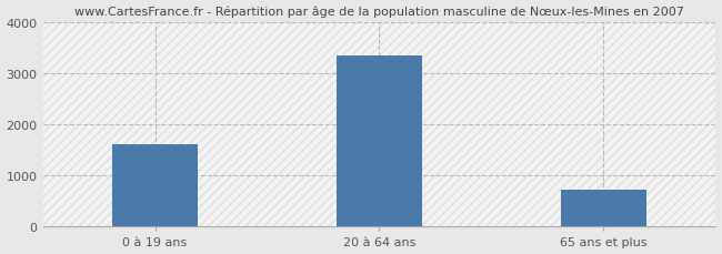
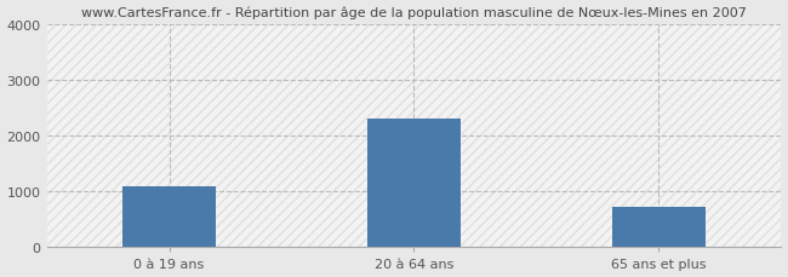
0 à 19 ans: 1620 -> 1100
20 à 64 ans: 3350 -> 2300
